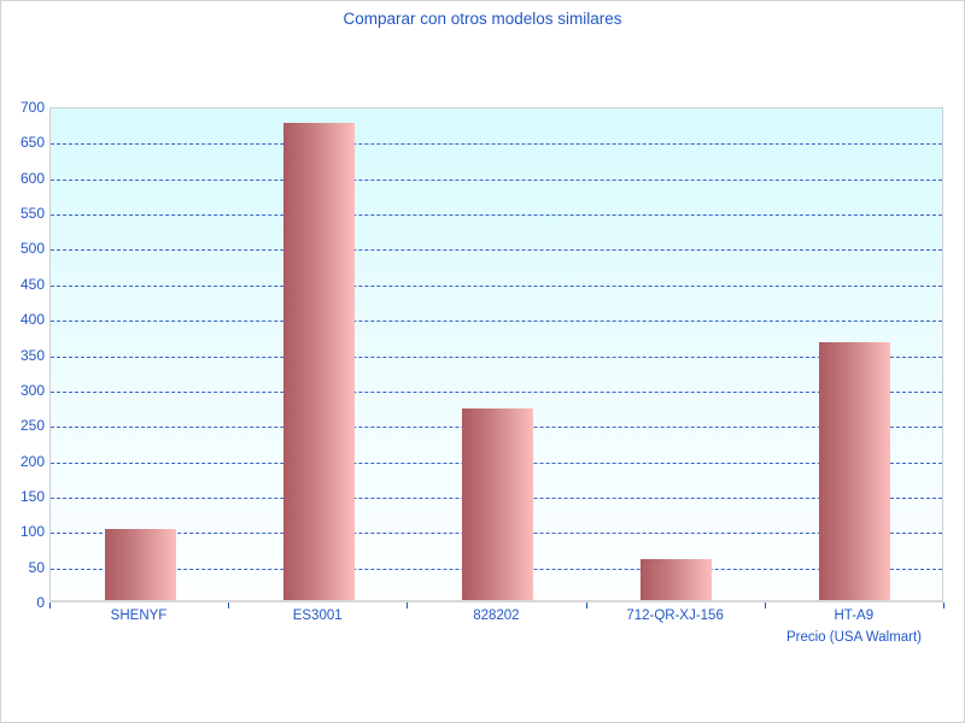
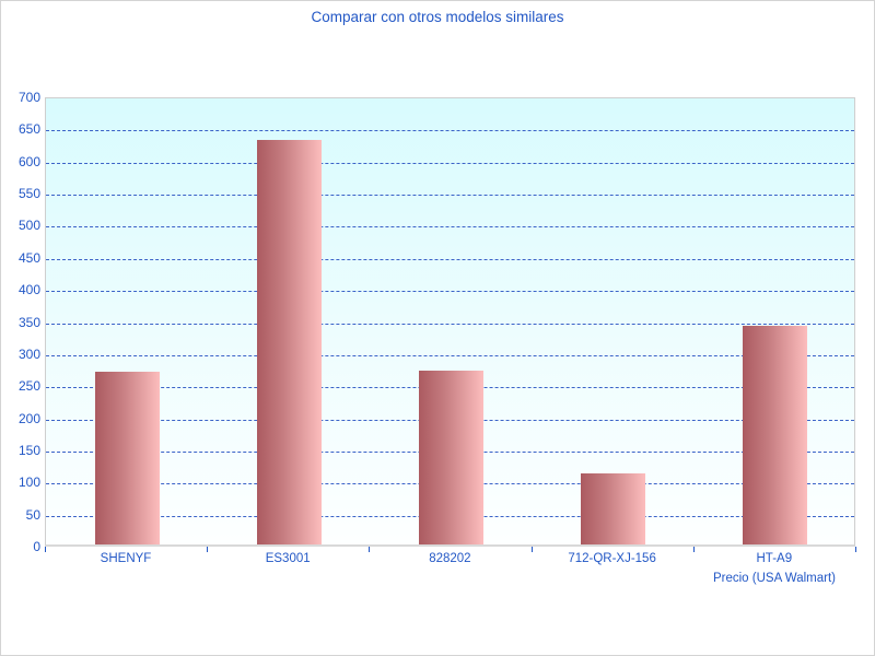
SHENYF: 100 -> 270
ES3001: 680 -> 630
712-QR-XJ-156: 60 -> 110
HT-A9: 360 -> 340
